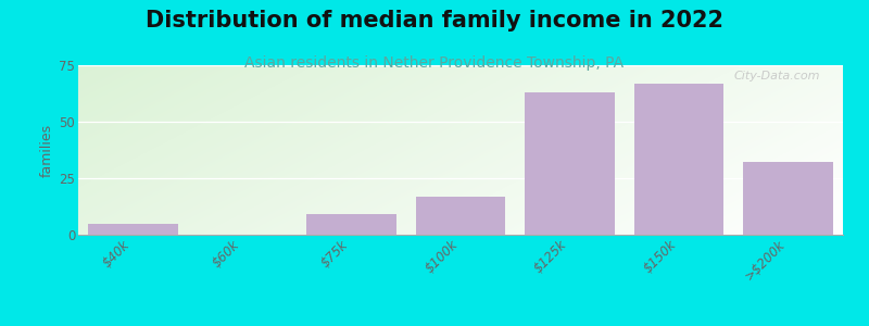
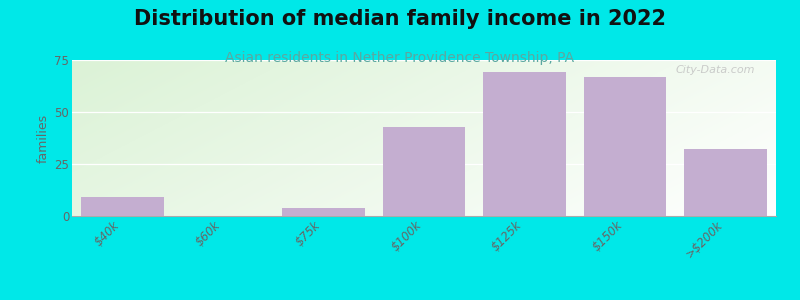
$40k: 5 -> 9
$75k: 9 -> 4
$100k: 17 -> 43
$125k: 63 -> 69
